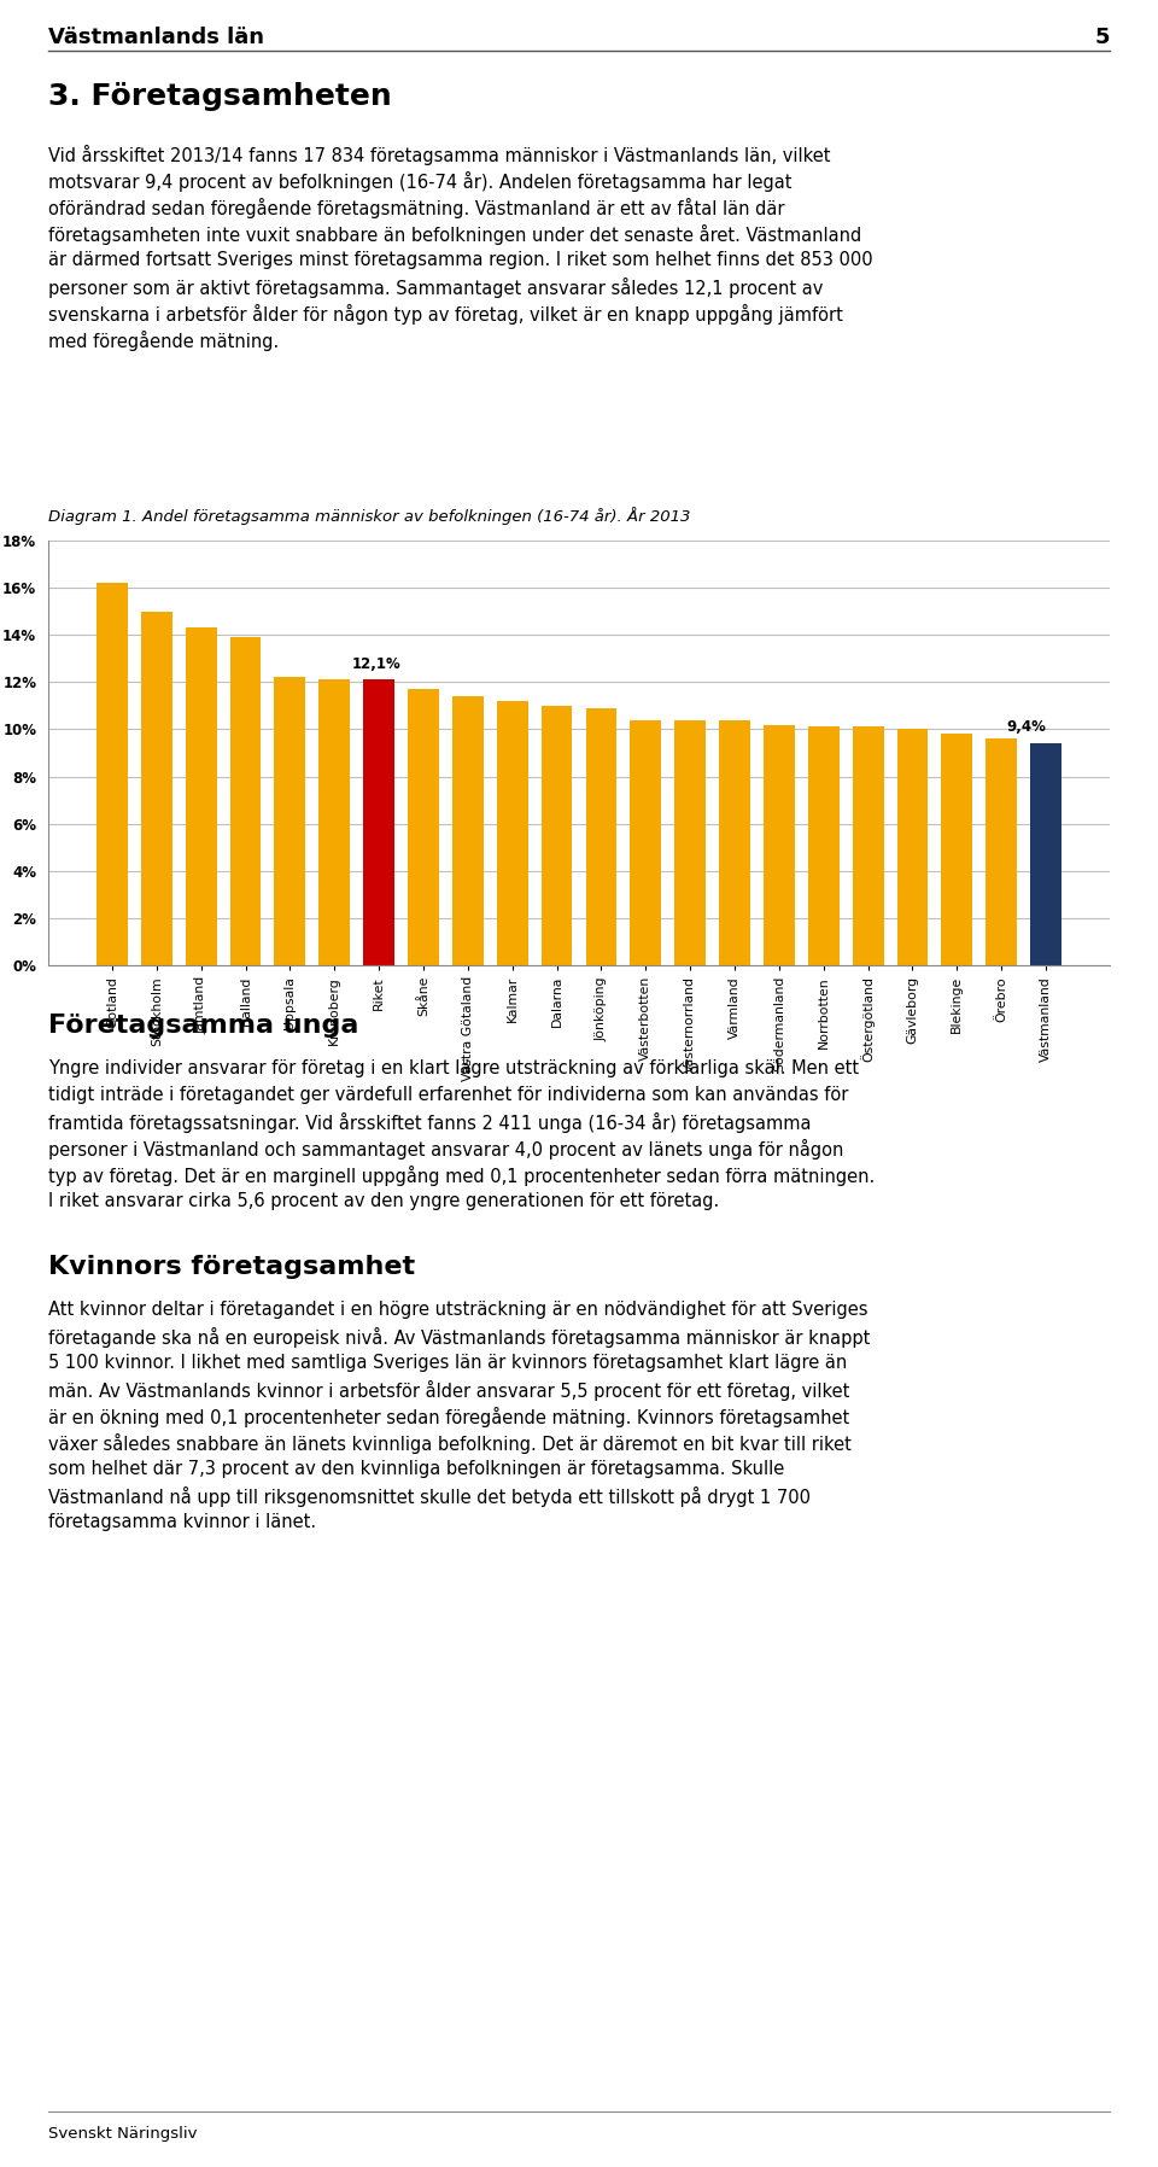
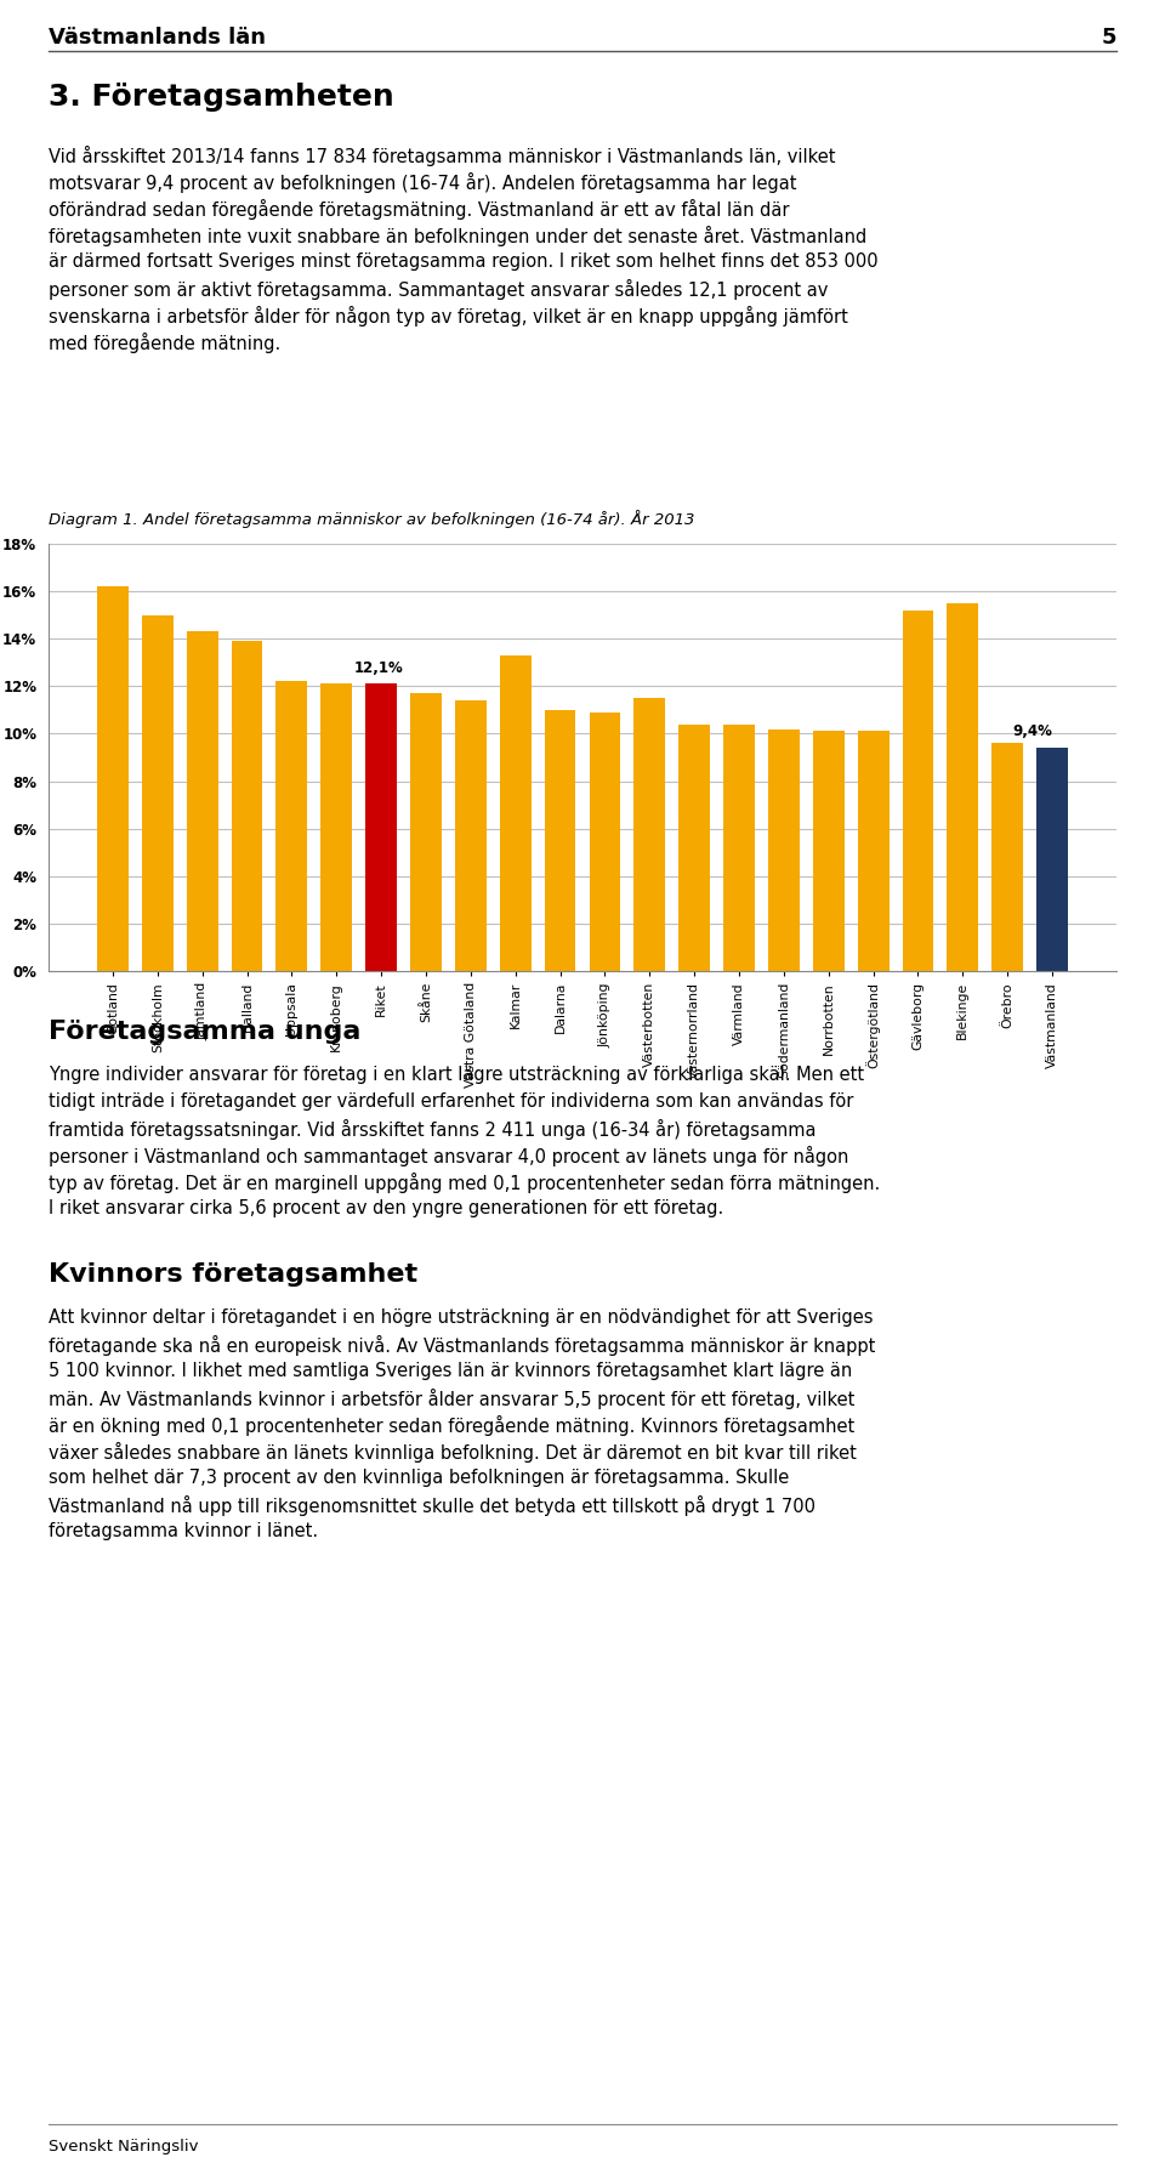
Kalmar: 11.2% -> 13.3%
Västerbotten: 10.4% -> 11.5%
Gävleborg: 10.0% -> 15.2%
Blekinge: 9.8% -> 15.5%
